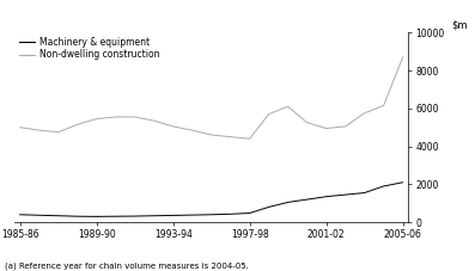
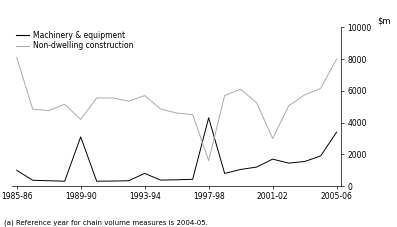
Machinery & equipment/1985-86: 400 -> 1000
Non-dwelling construction/1985-86: 5000 -> 8100
Machinery & equipment/1989-90: 300 -> 3100
Non-dwelling construction/1989-90: 5400 -> 4200
Machinery & equipment/1993-94: 400 -> 800
Non-dwelling construction/1993-94: 5000 -> 5700
Machinery & equipment/1997-98: 500 -> 4300
Non-dwelling construction/1997-98: 4400 -> 1600
Machinery & equipment/2001-02: 1400 -> 1700
Non-dwelling construction/2001-02: 5000 -> 3000
Machinery & equipment/2005-06: 2100 -> 3400
Non-dwelling construction/2005-06: 8700 -> 8000
